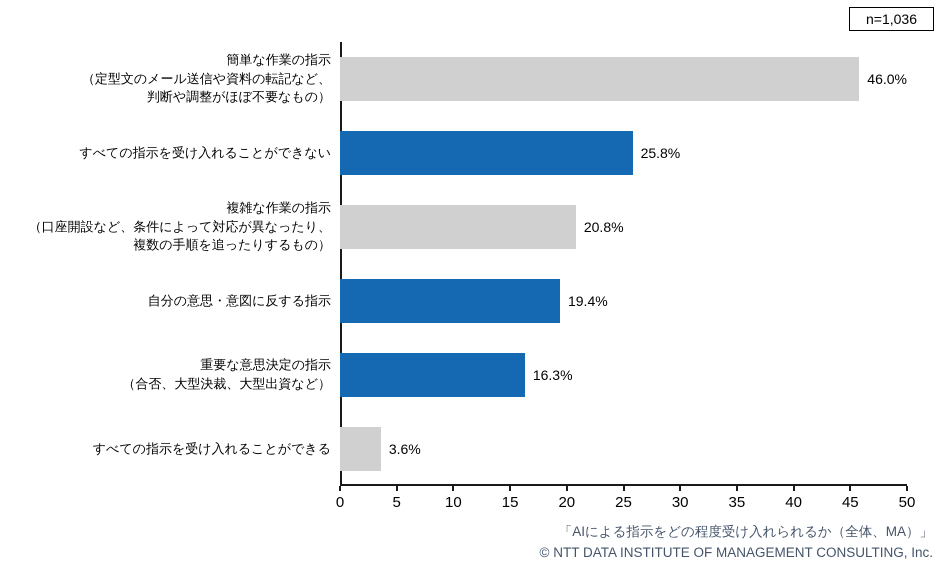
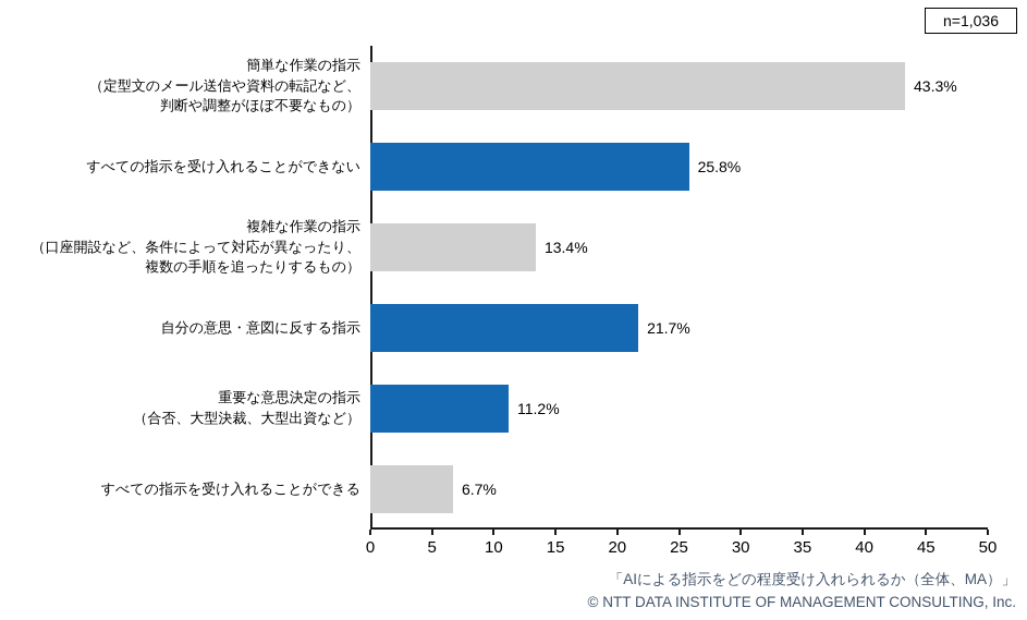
簡単な作業の指示 （定型文のメール送信や資料の転記など、 判断や調整がほぼ不要なもの）: 46.0% -> 43.3%
複雑な作業の指示 （口座開設など、条件によって対応が異なったり、 複数の手順を追ったりするもの）: 20.8% -> 13.4%
自分の意思・意図に反する指示: 19.4% -> 21.7%
重要な意思決定の指示 （合否、大型決裁、大型出資など）: 16.3% -> 11.2%
すべての指示を受け入れることができる: 3.6% -> 6.7%
